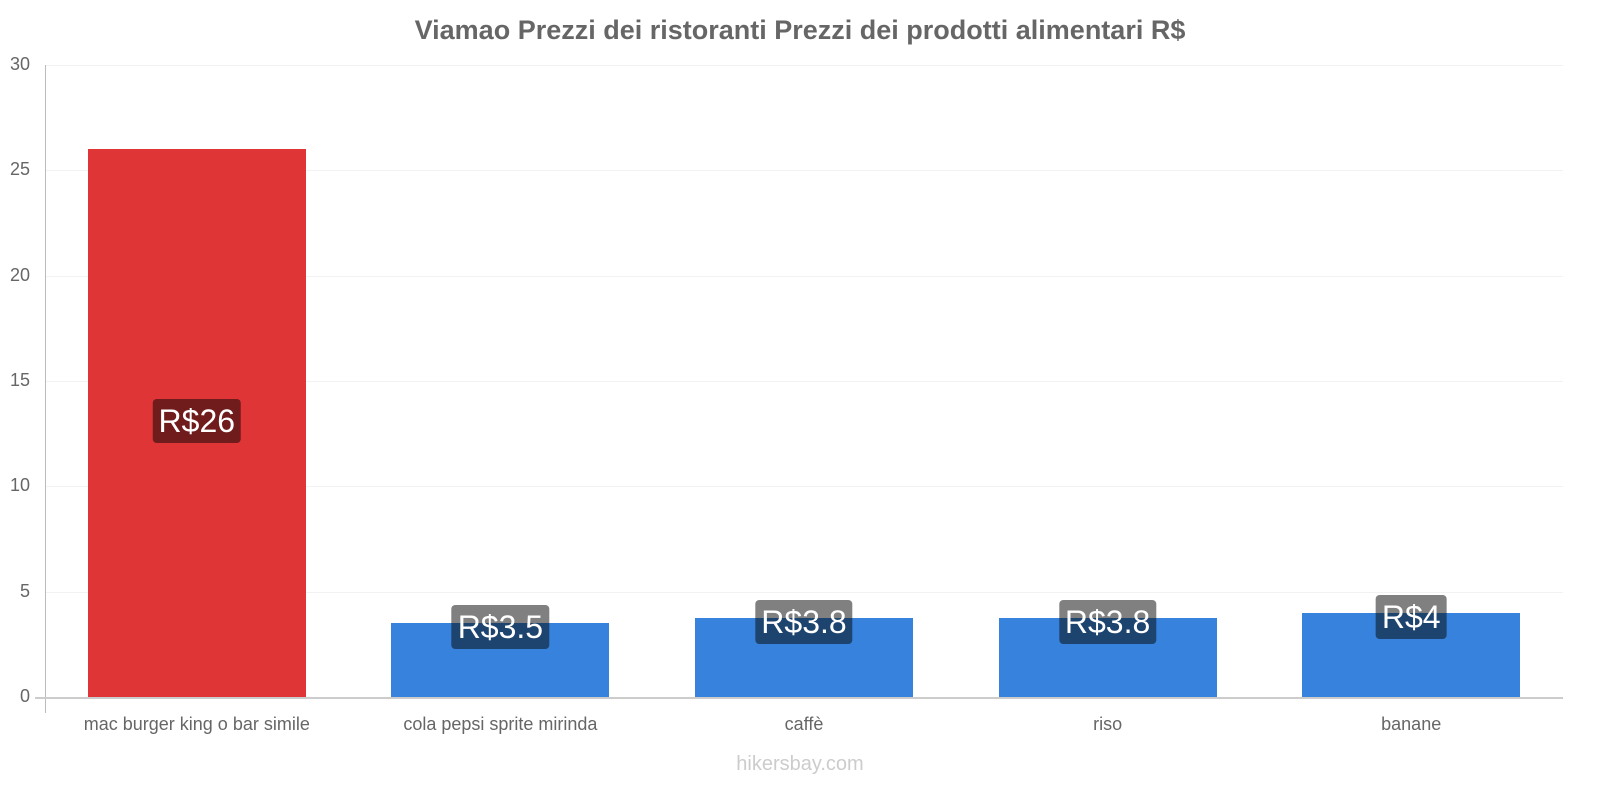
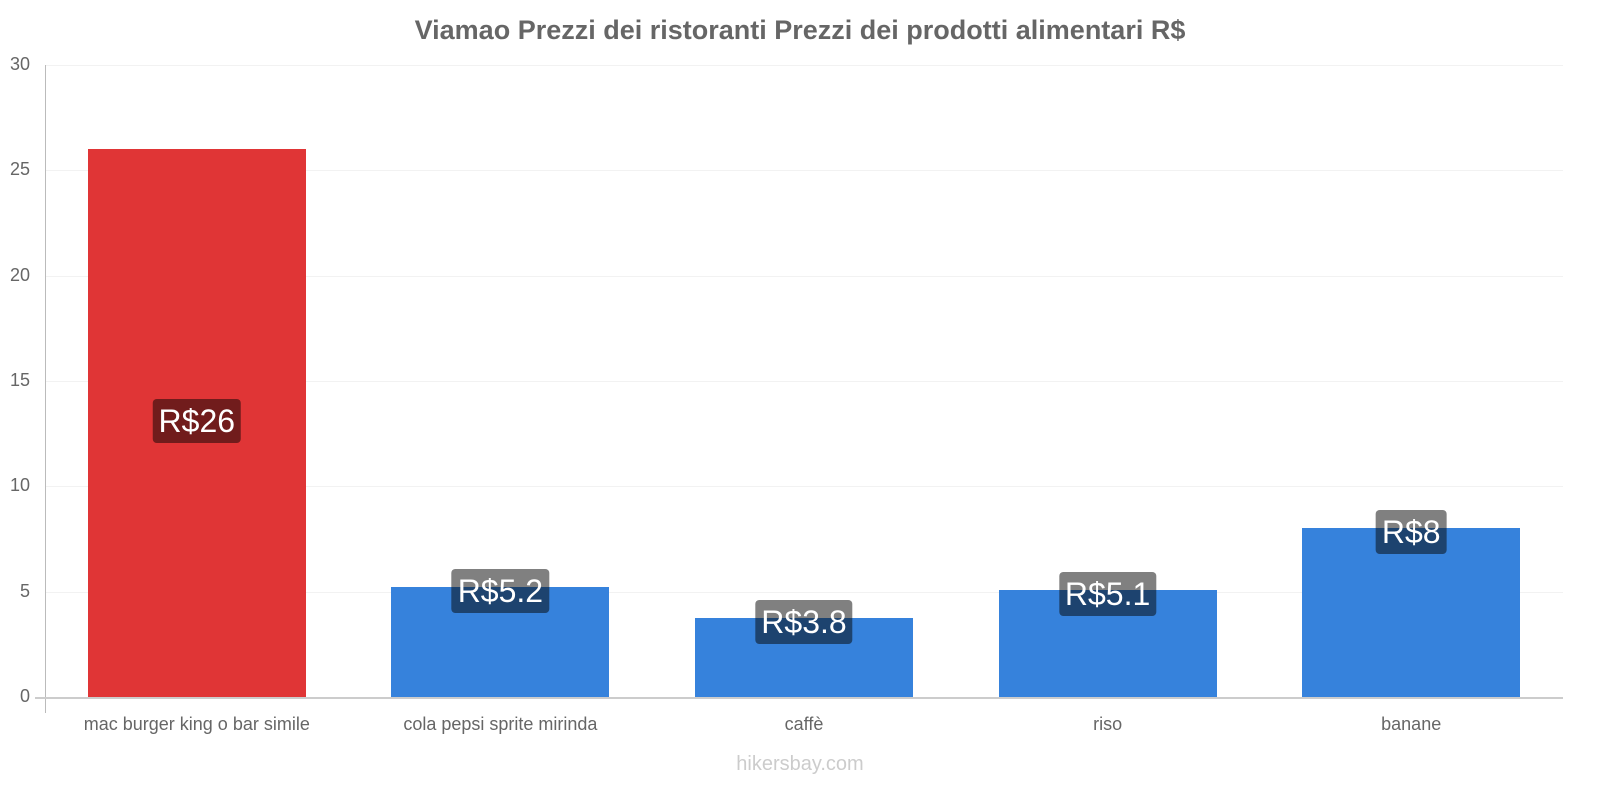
cola pepsi sprite mirinda: 3.5 -> 5.2
riso: 3.8 -> 5.1
banane: 4 -> 8
